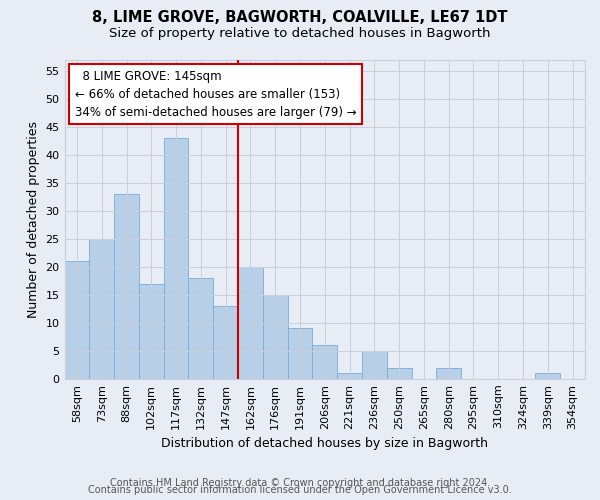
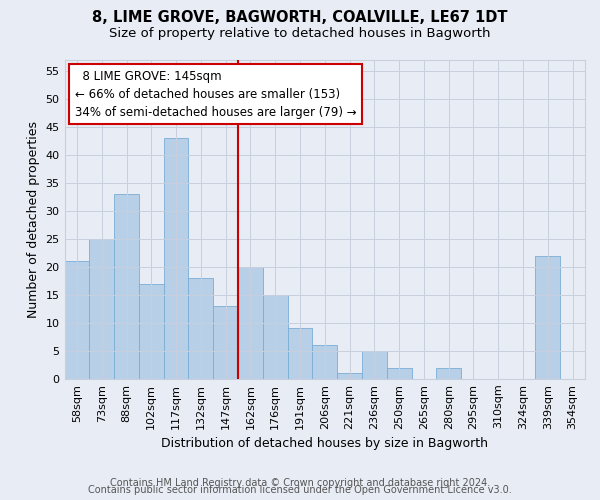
339sqm: 1 -> 22
